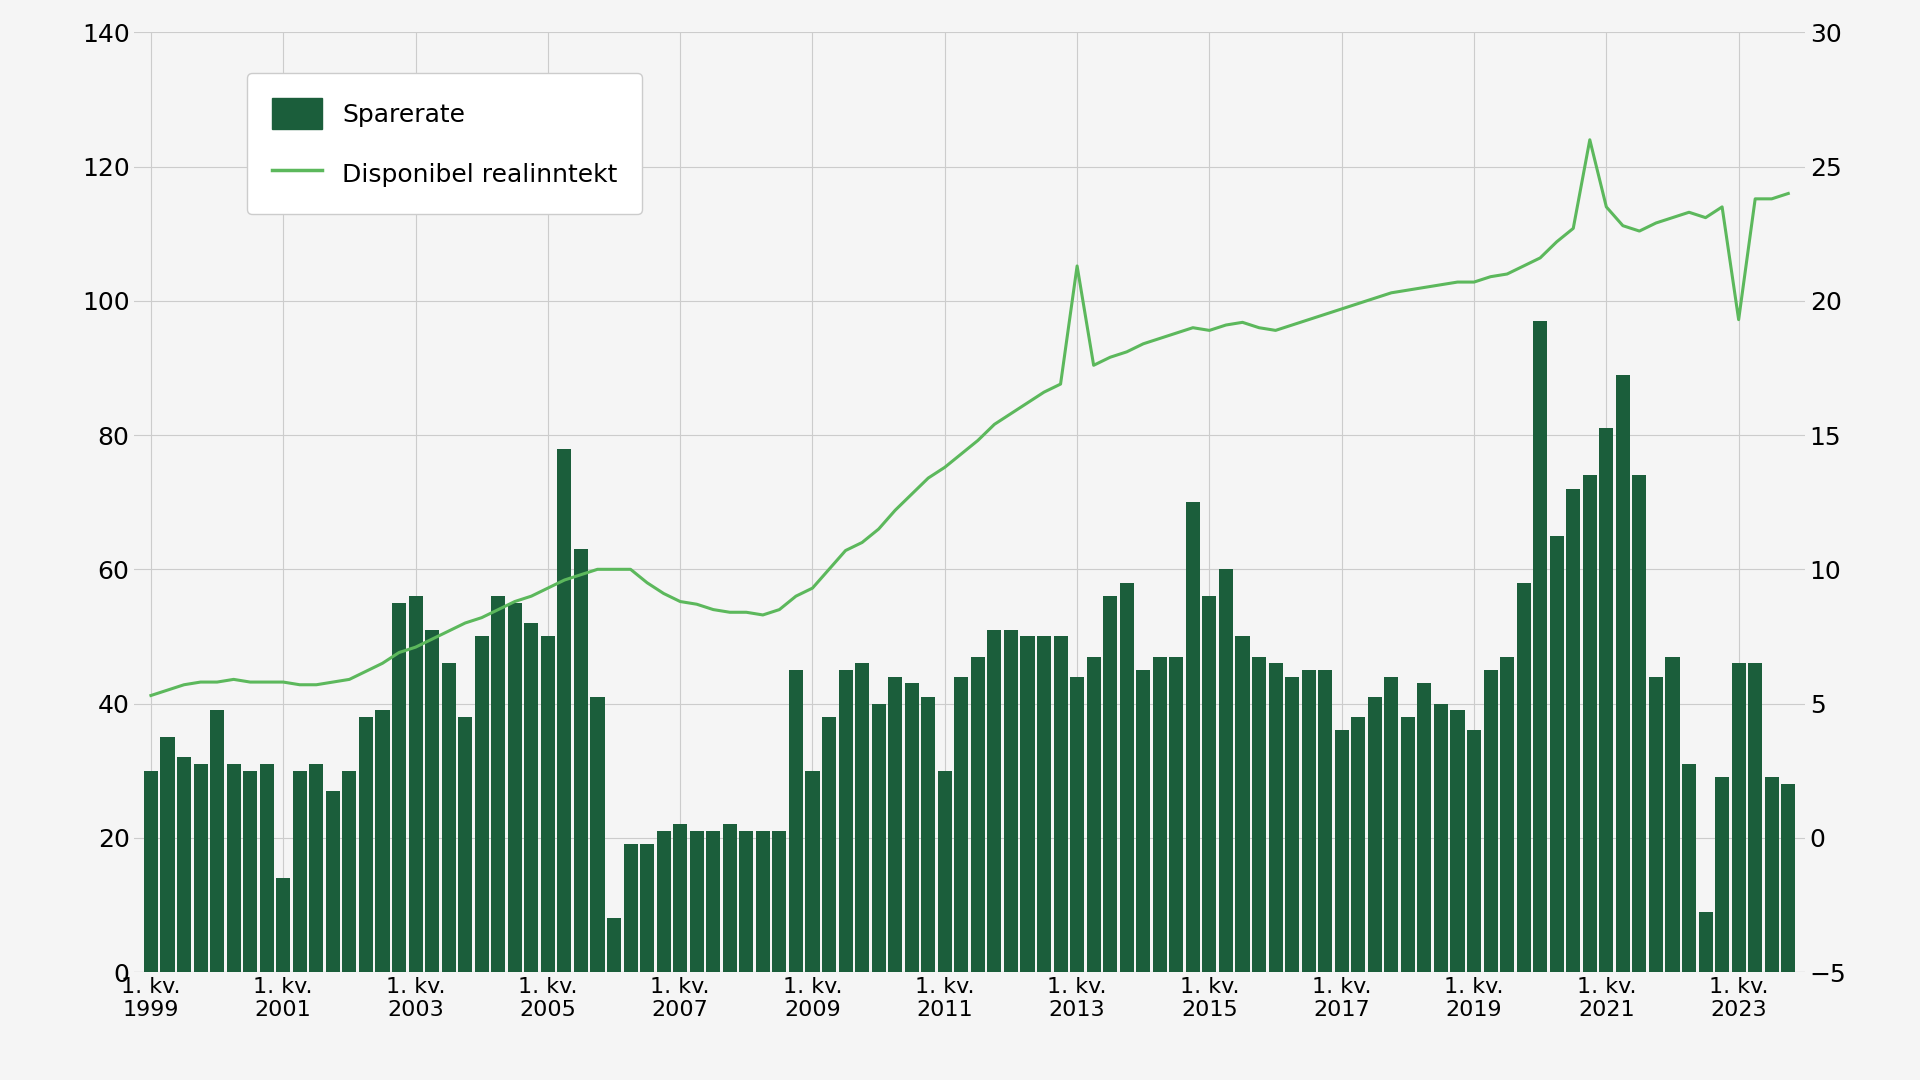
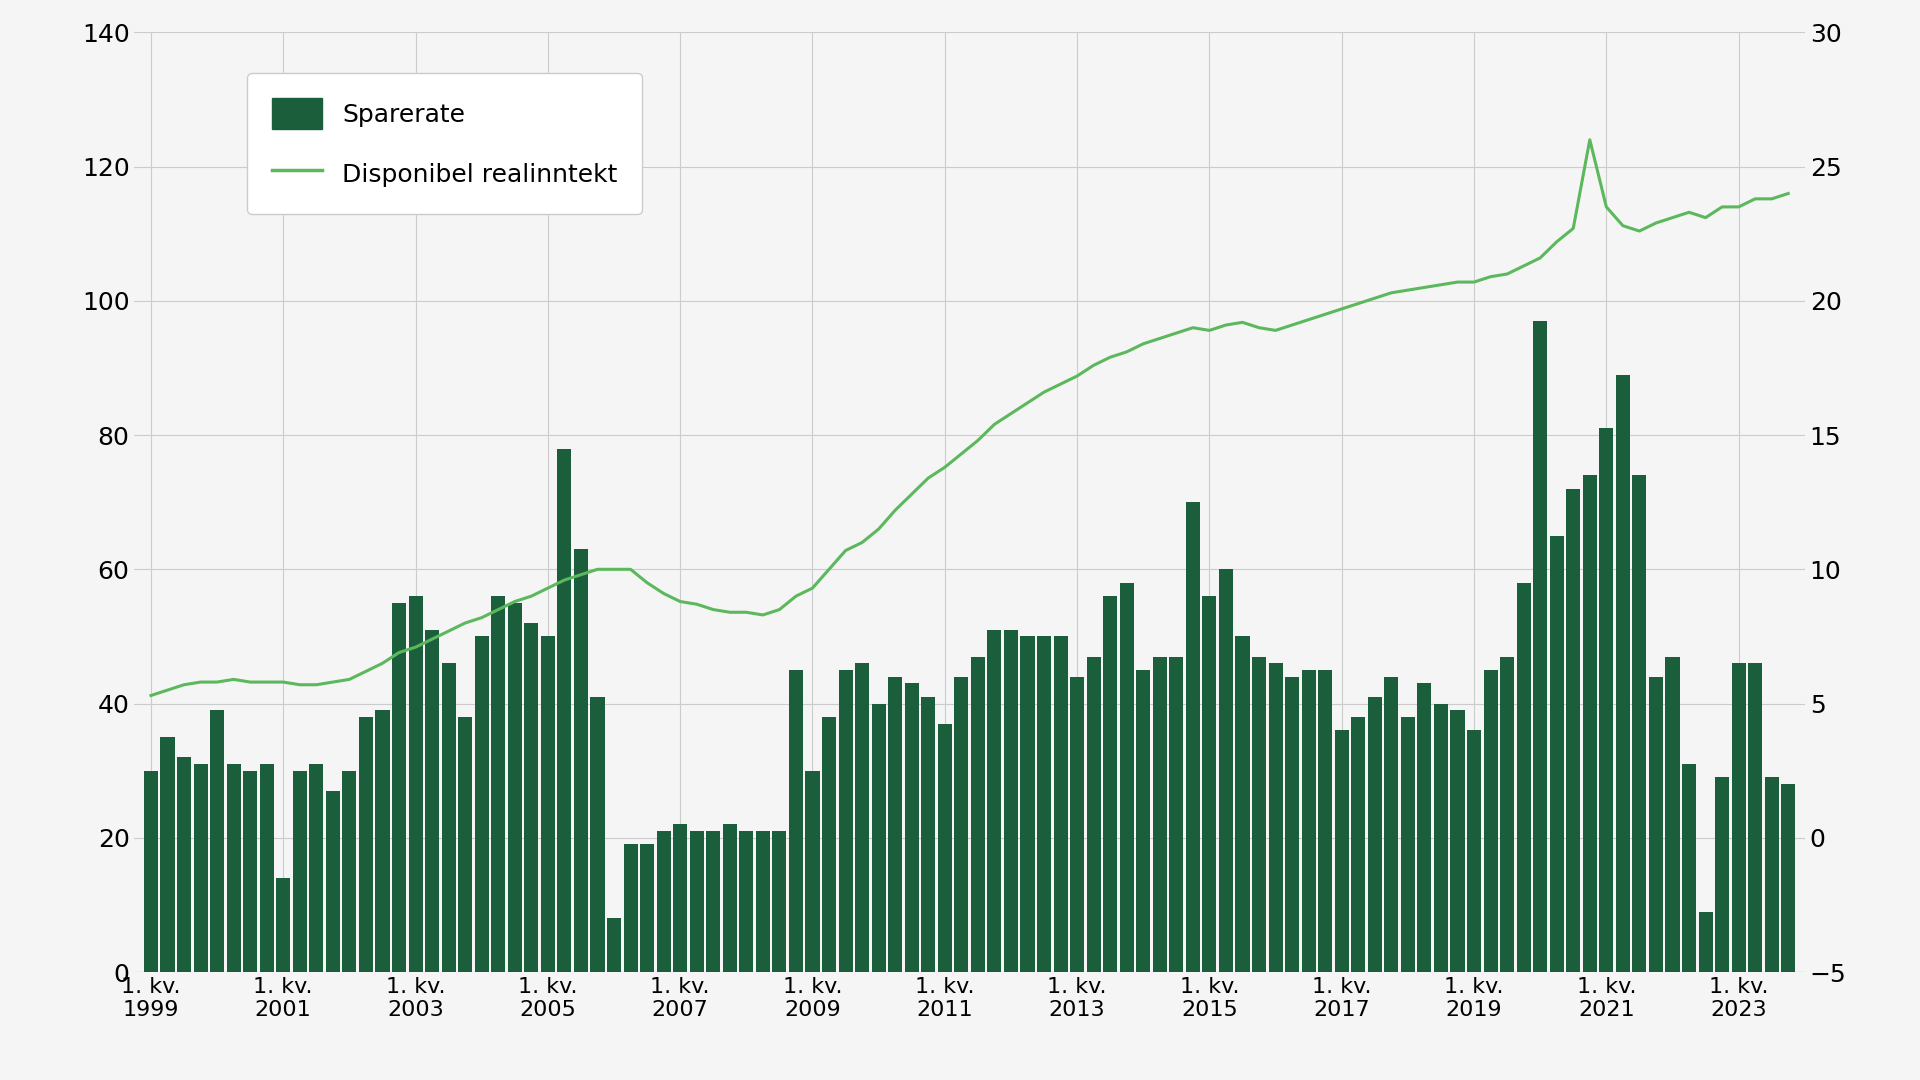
Sparerate/1. kv. 2011: 30 -> 37
Disponibel realinntekt/1. kv. 2013: 21.3 -> 17.2
Disponibel realinntekt/1. kv. 2023: 19.3 -> 23.5
